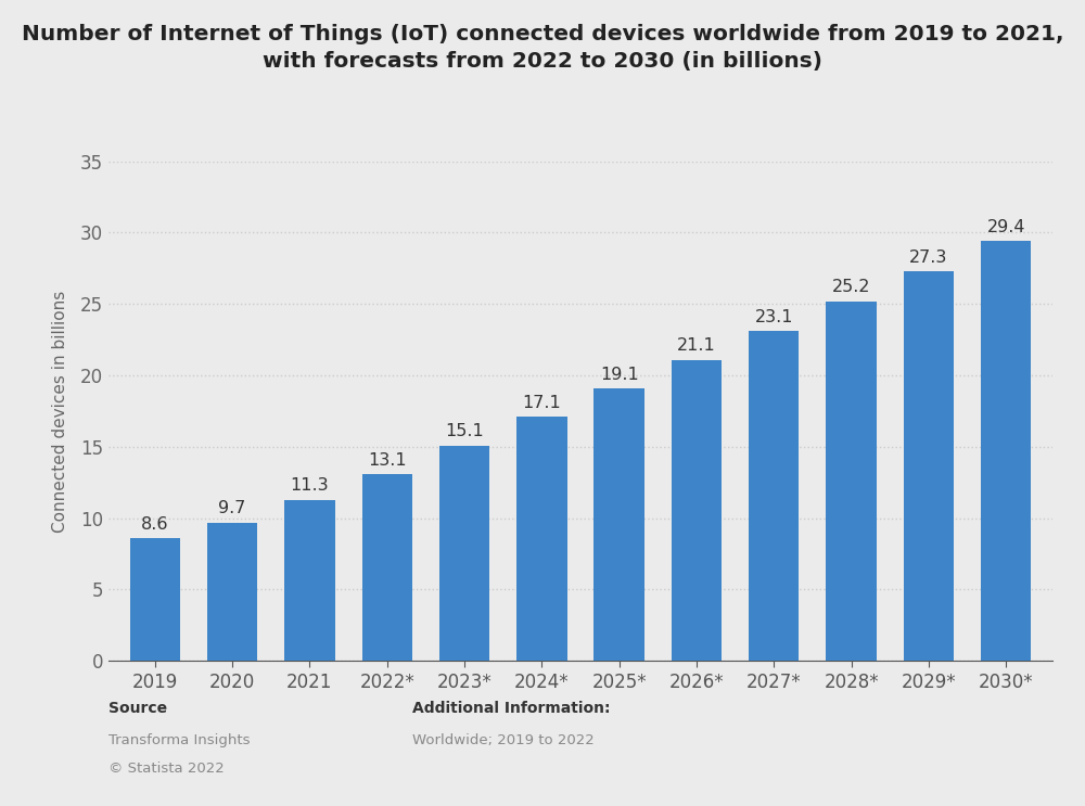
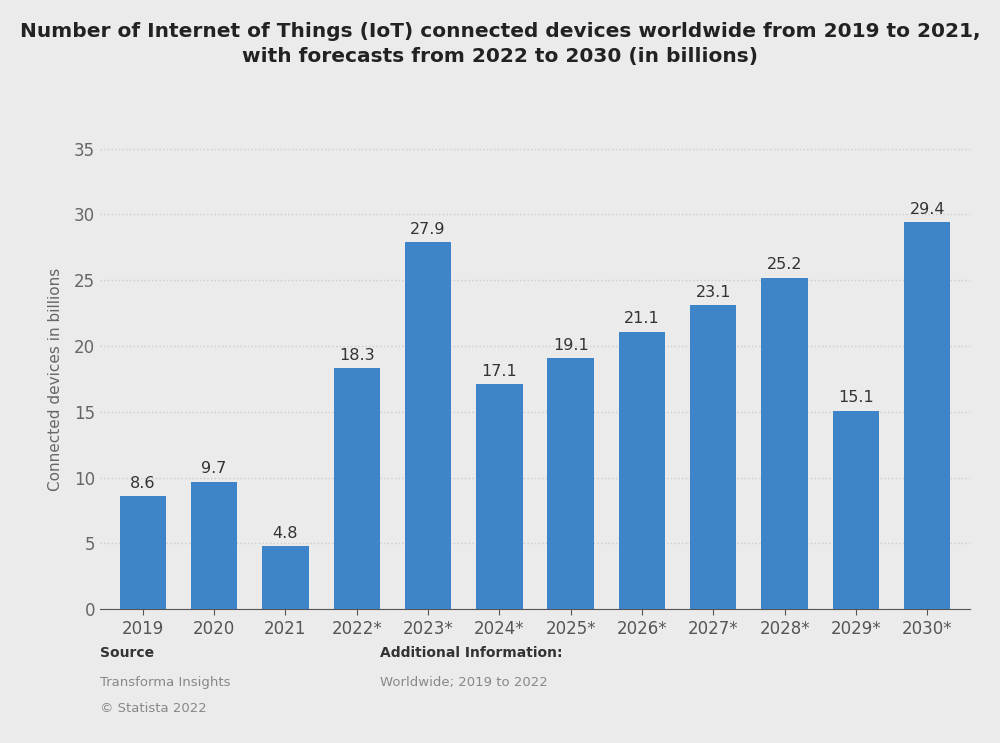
2021: 11.3 -> 4.8
2022*: 13.1 -> 18.3
2023*: 15.1 -> 27.9
2029*: 27.3 -> 15.1
